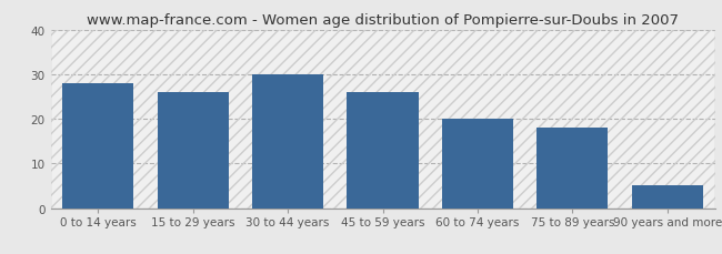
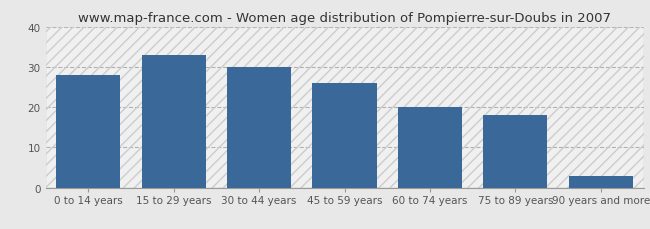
15 to 29 years: 26 -> 33
90 years and more: 5 -> 3
